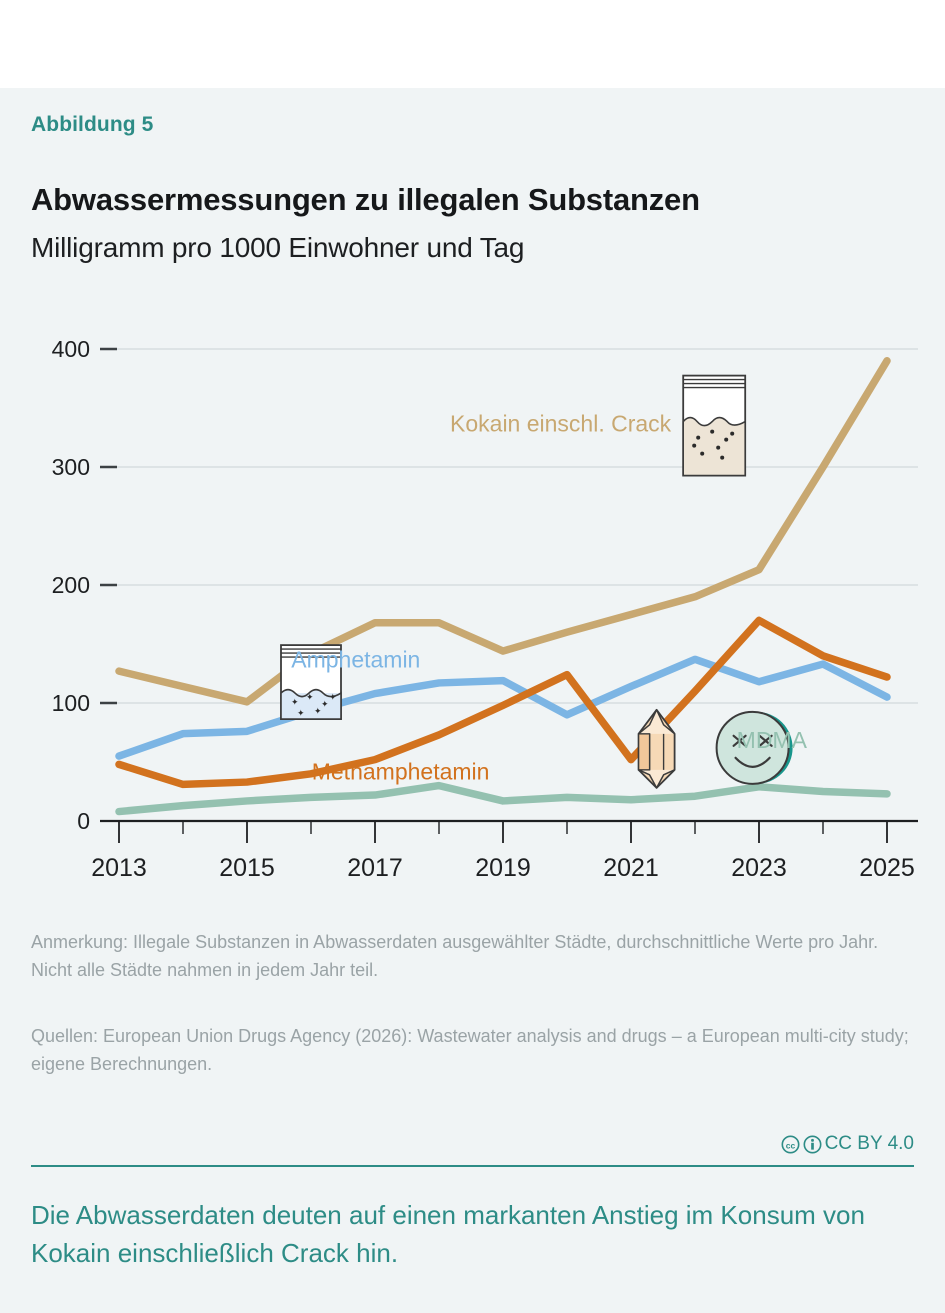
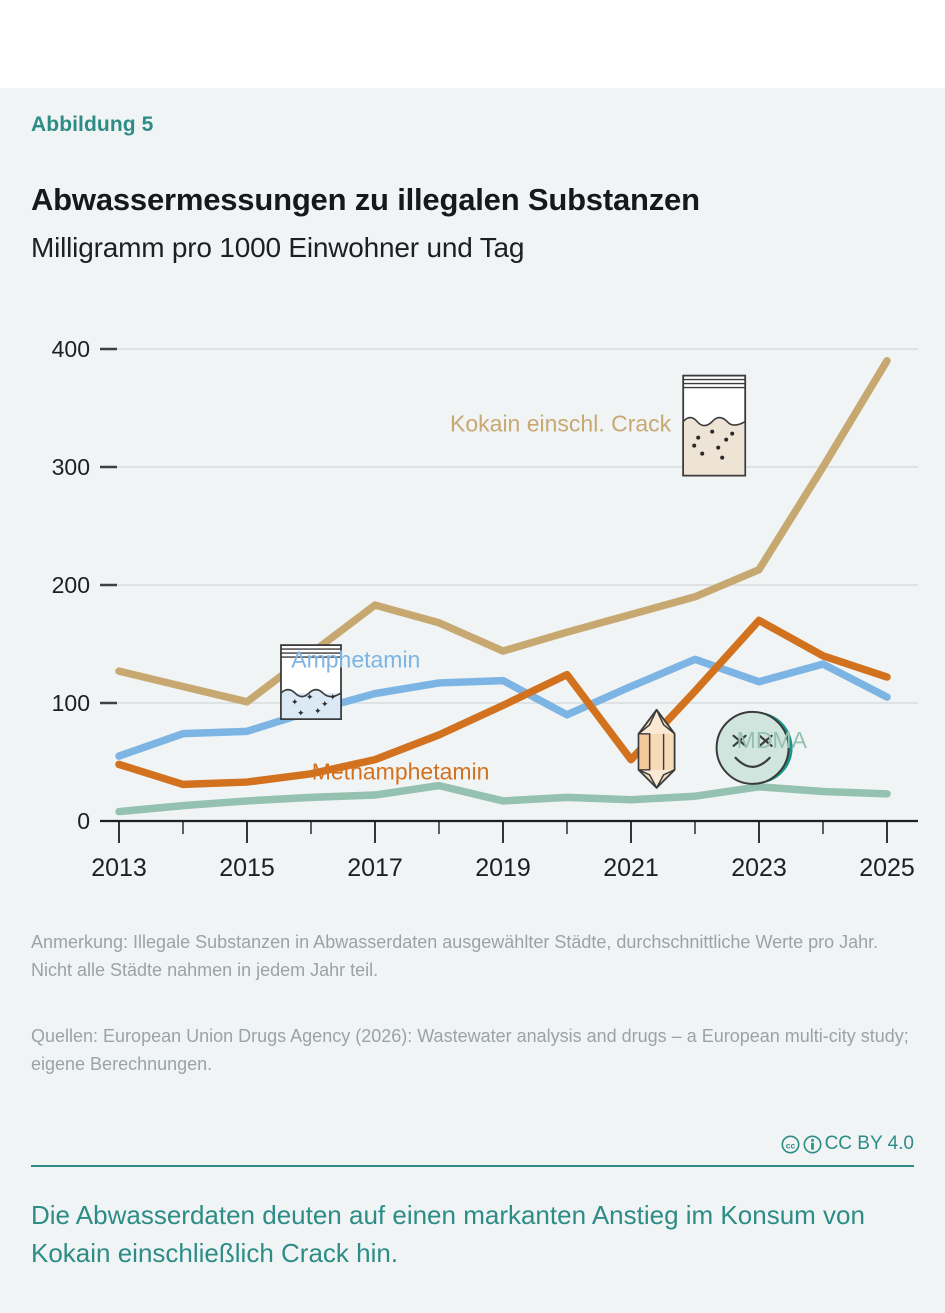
Kokain einschl. Crack/2017: 168 -> 183
